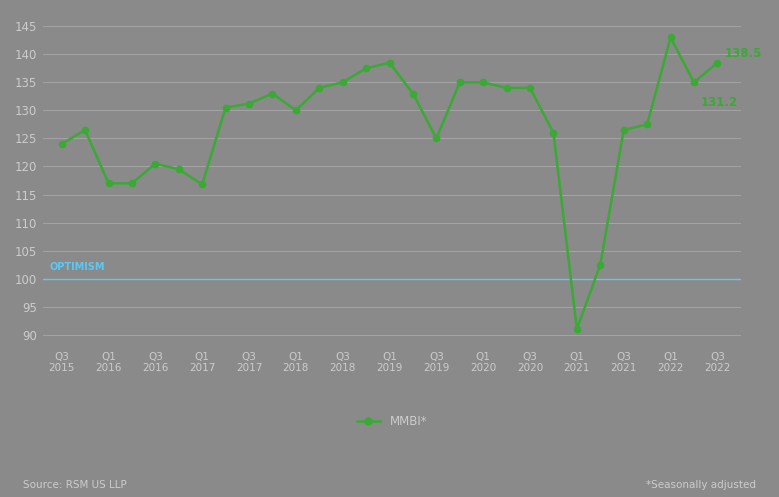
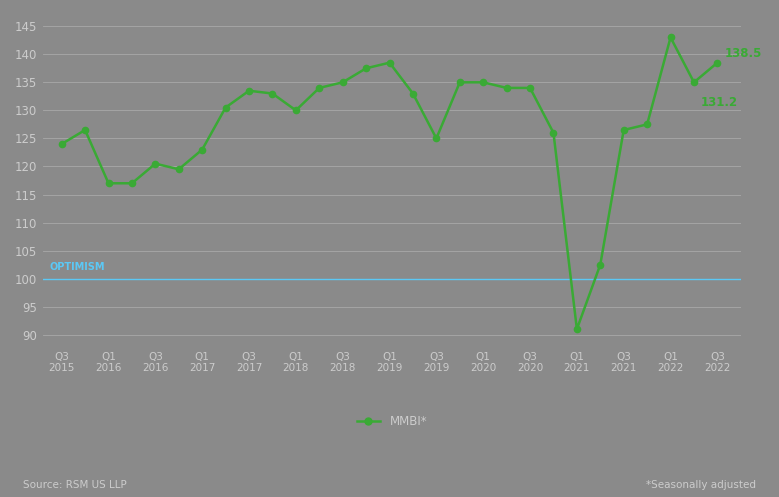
Q1 2017: 116.8 -> 123.0
Q3 2017: 131.2 -> 133.5
